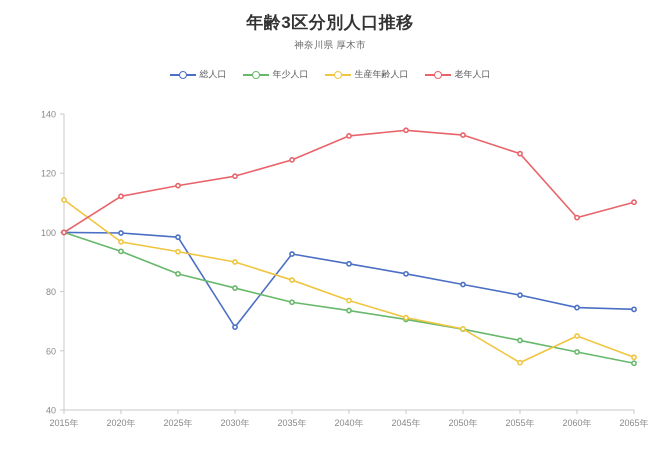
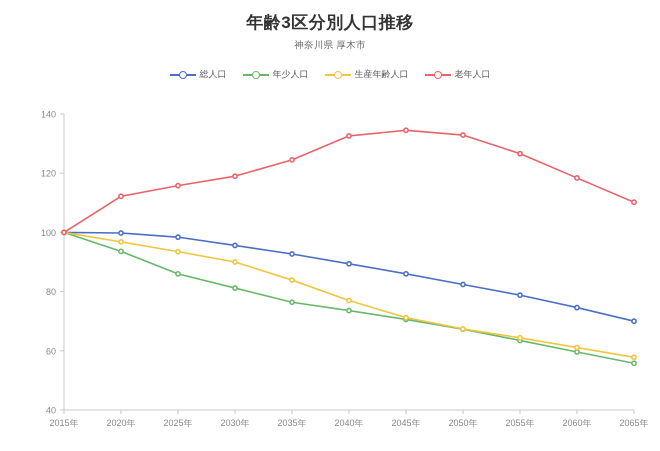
生産年齢人口/2015年: 111 -> 100
総人口/2030年: 68 -> 96
生産年齢人口/2055年: 56 -> 64
生産年齢人口/2060年: 65 -> 61
老年人口/2060年: 105 -> 118
総人口/2065年: 74 -> 70
